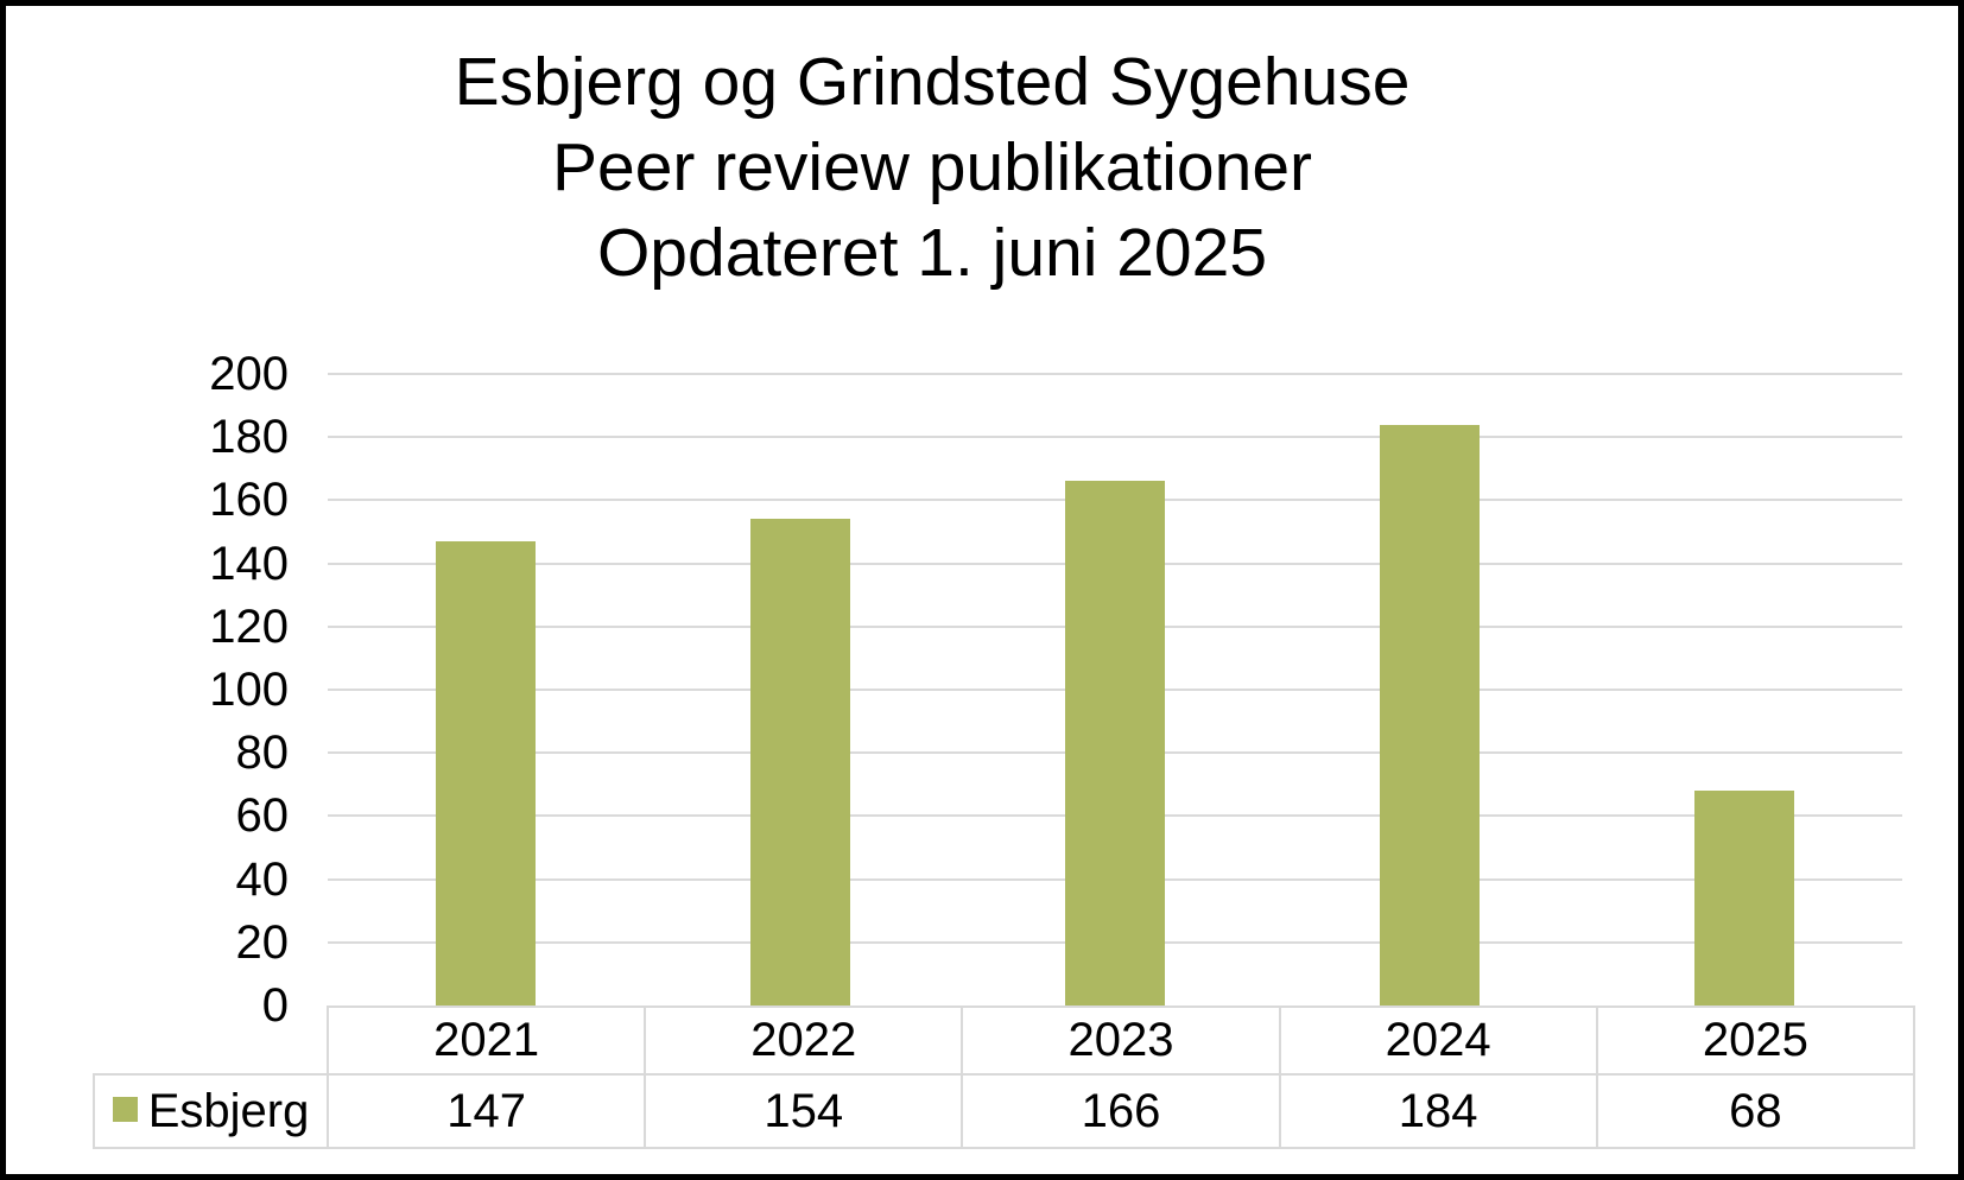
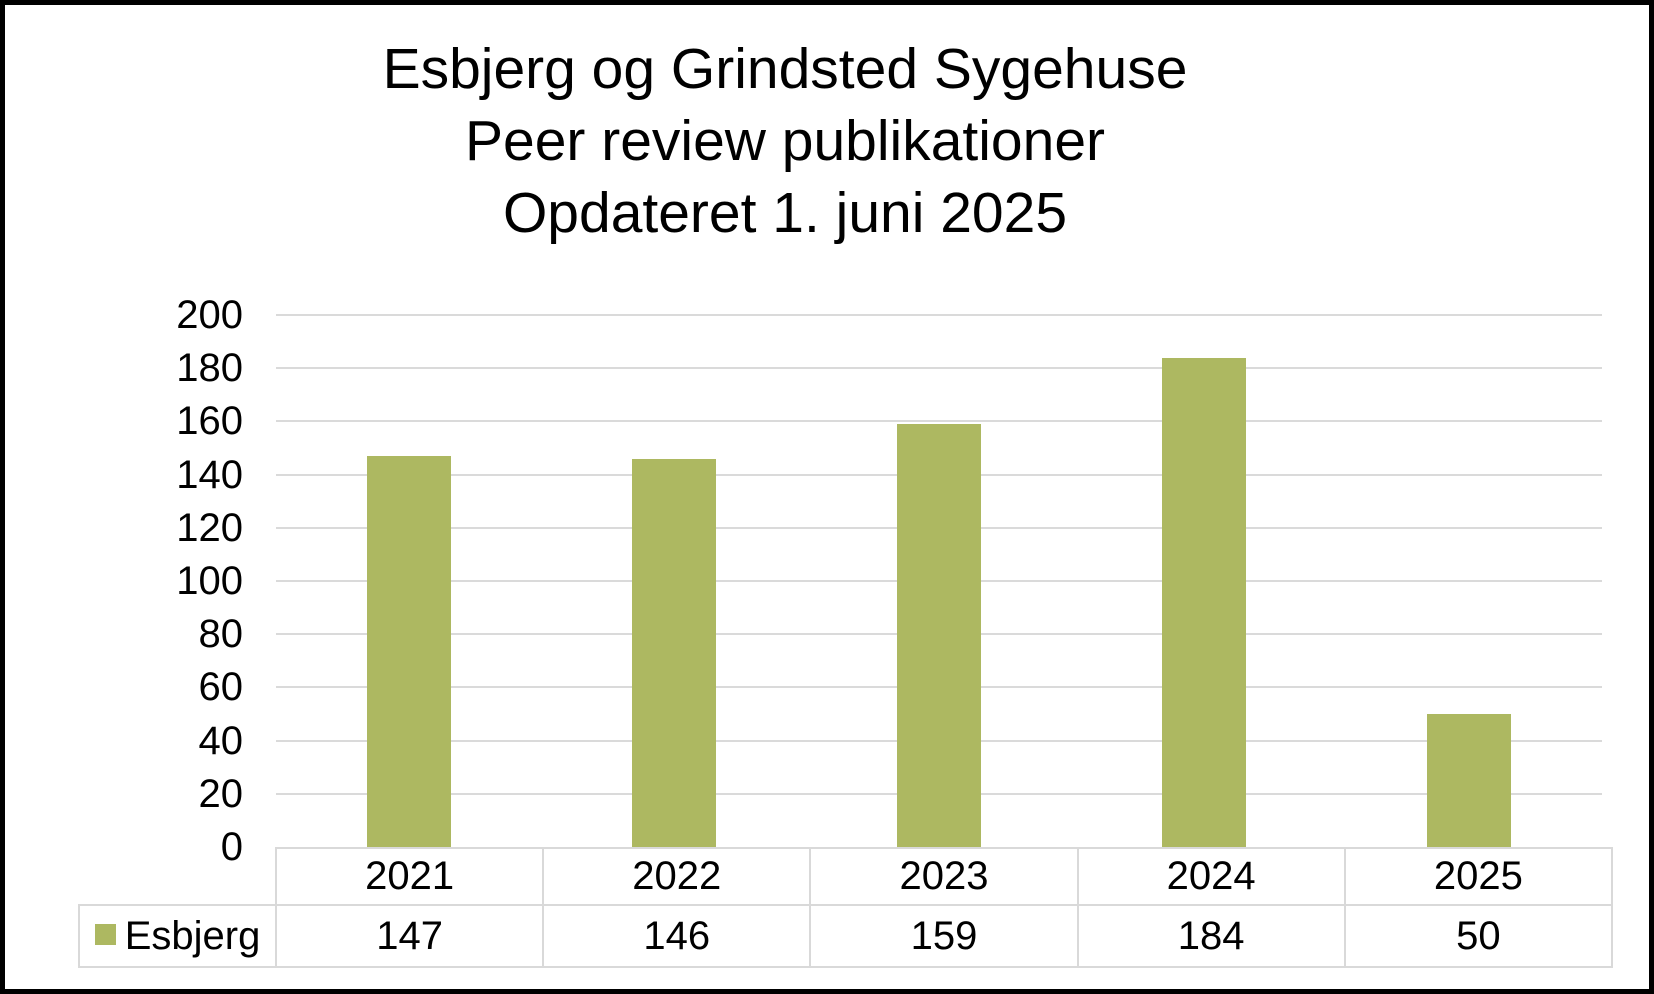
2022: 154 -> 146
2023: 166 -> 159
2025: 68 -> 50
